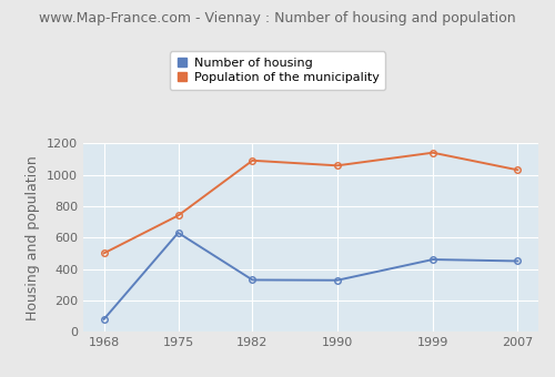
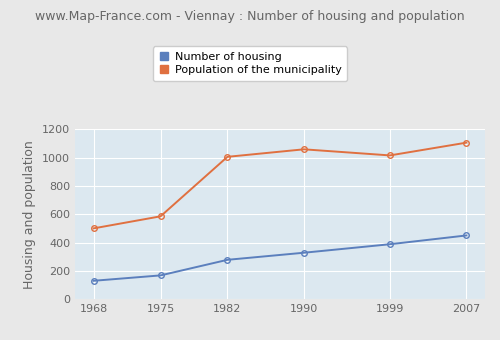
Number of housing/1968: 80 -> 130
Number of housing/1975: 630 -> 170
Population of the municipality/1975: 740 -> 580
Number of housing/1982: 330 -> 280
Population of the municipality/1982: 1090 -> 1000
Number of housing/1999: 460 -> 390
Population of the municipality/1999: 1140 -> 1020
Population of the municipality/2007: 1030 -> 1100
